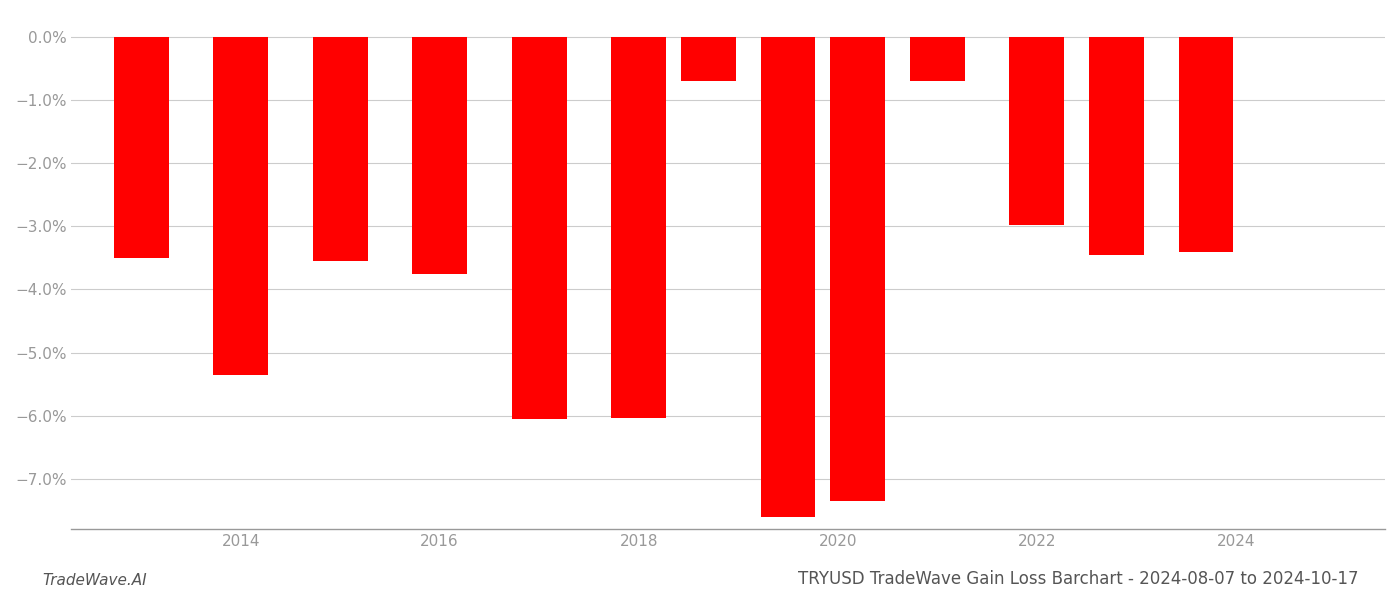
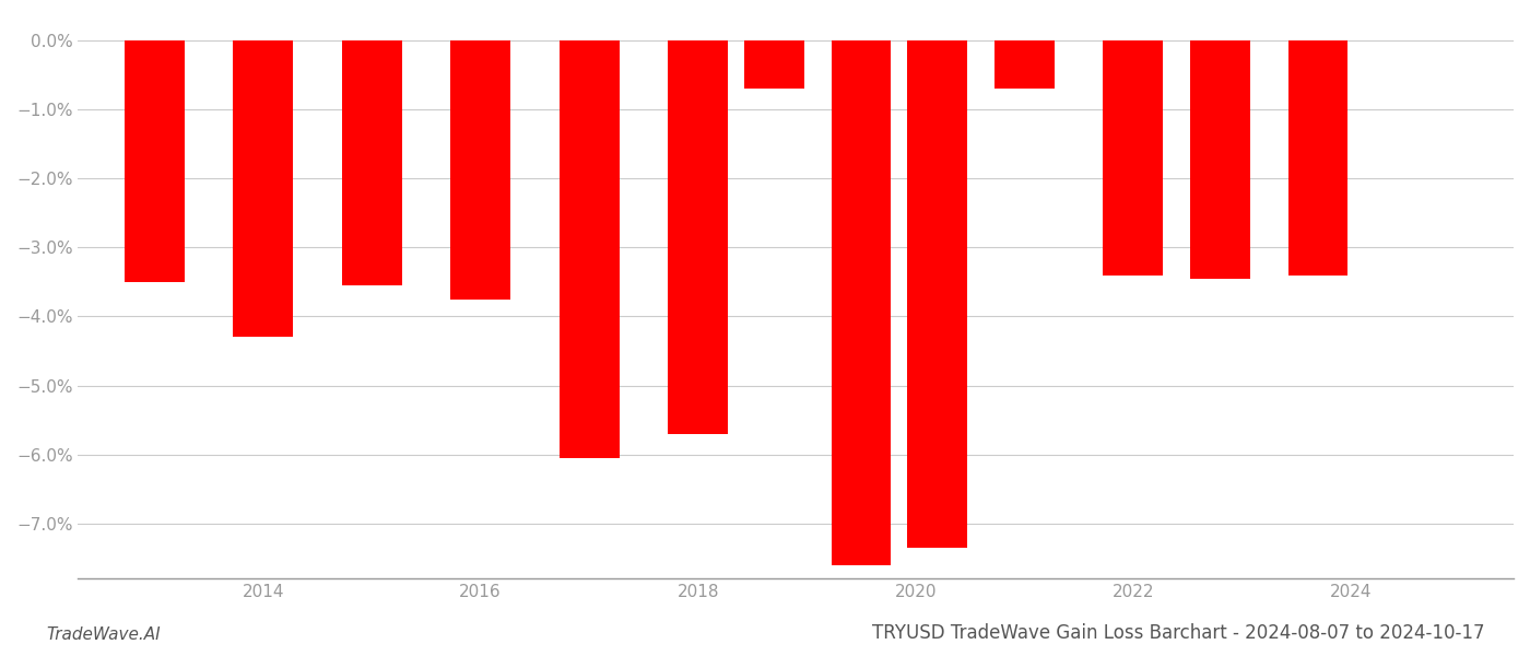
2014: -5.36% -> -4.30%
2018: -6.04% -> -5.70%
2022: -2.98% -> -3.40%
